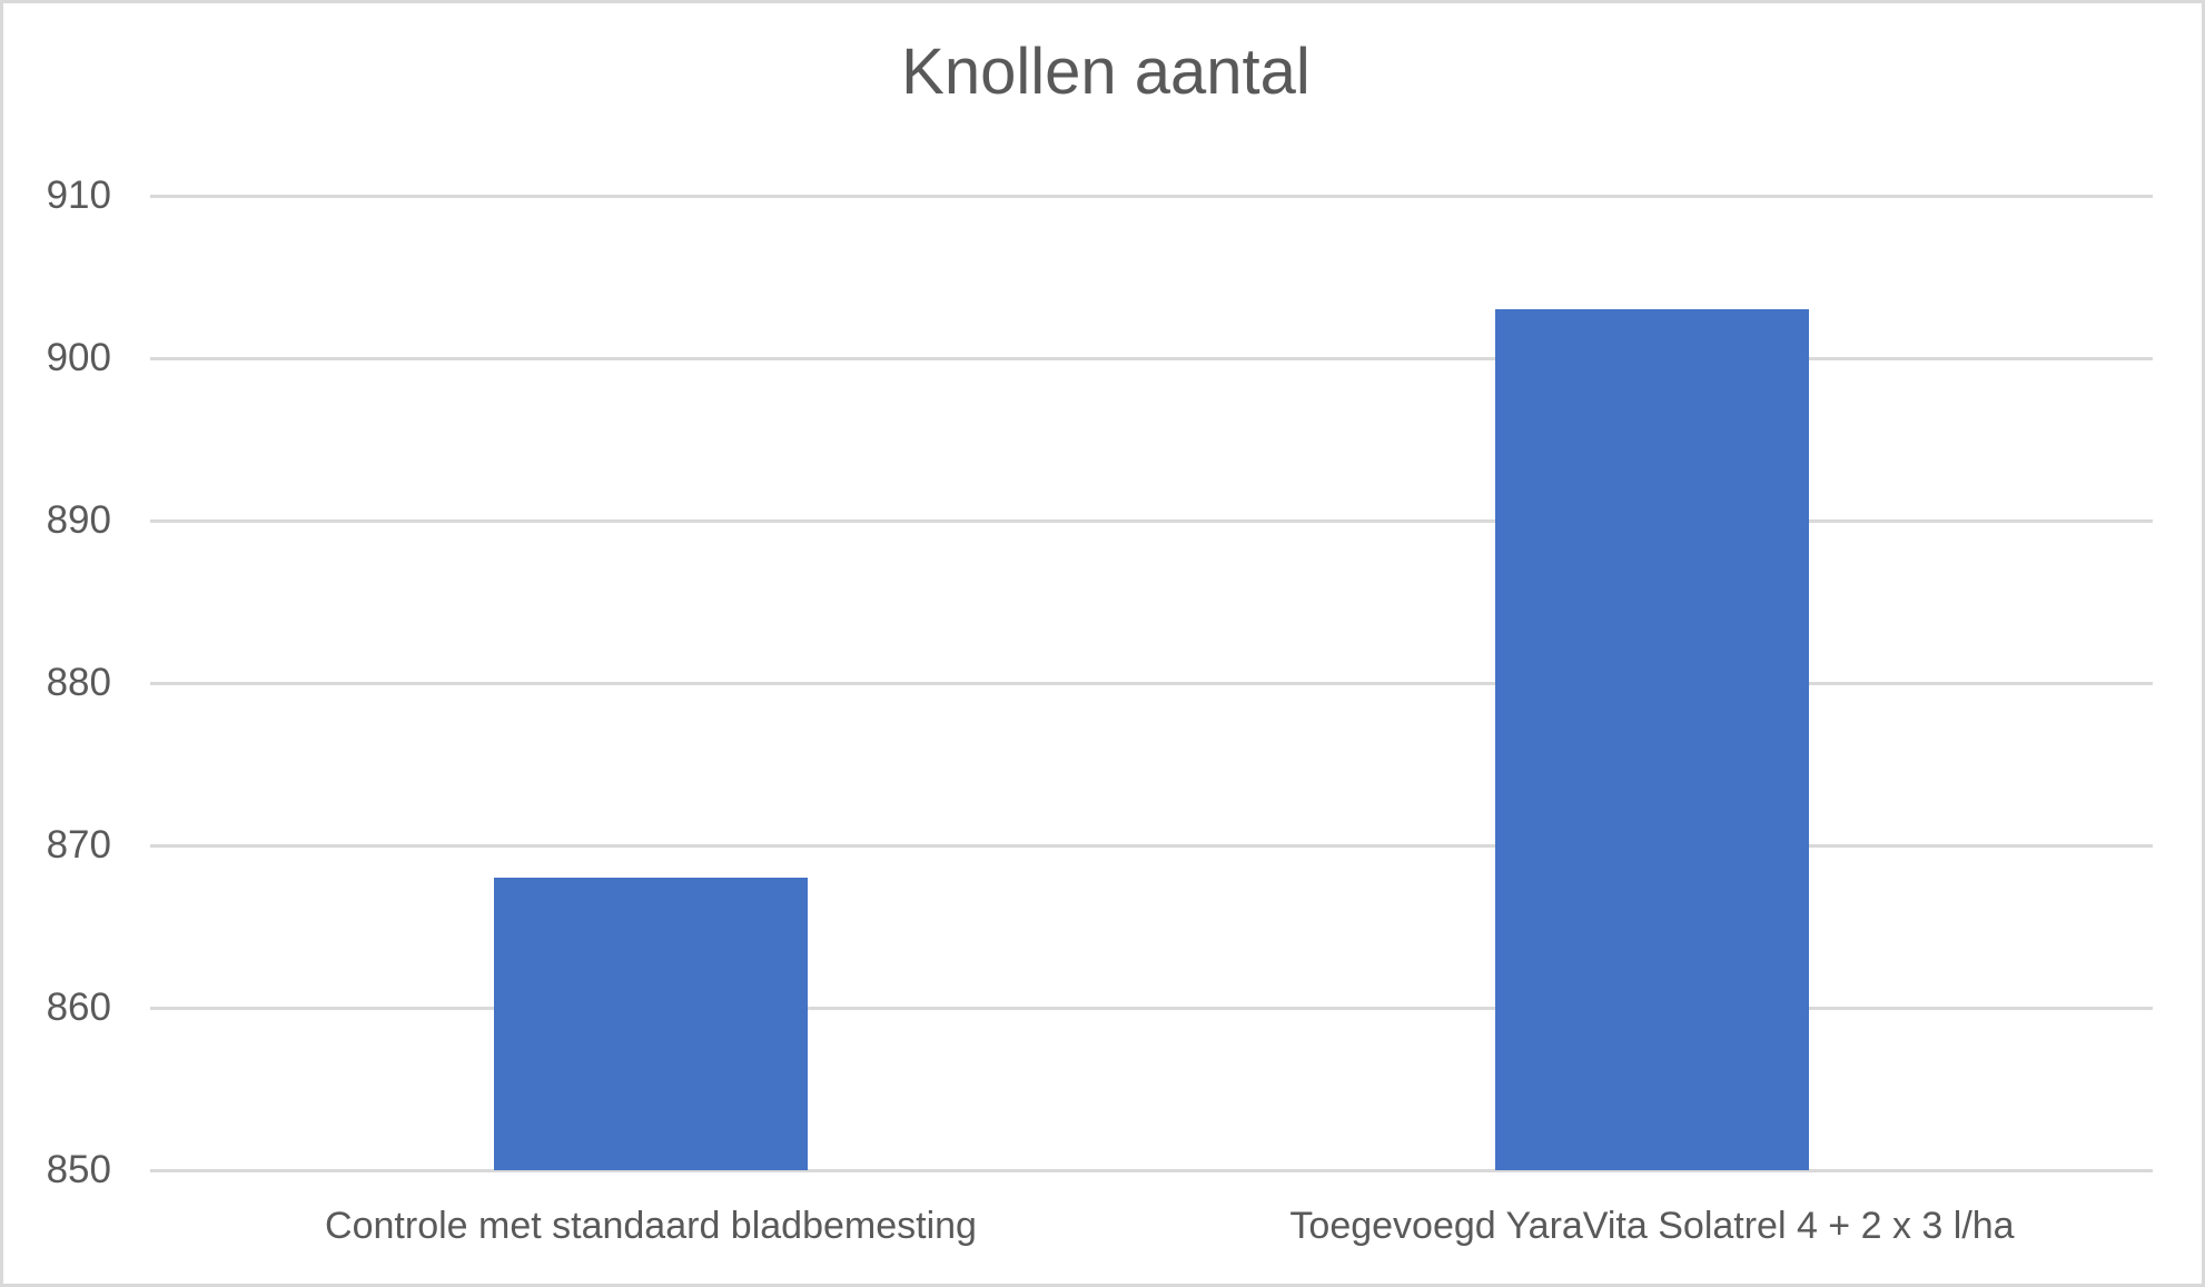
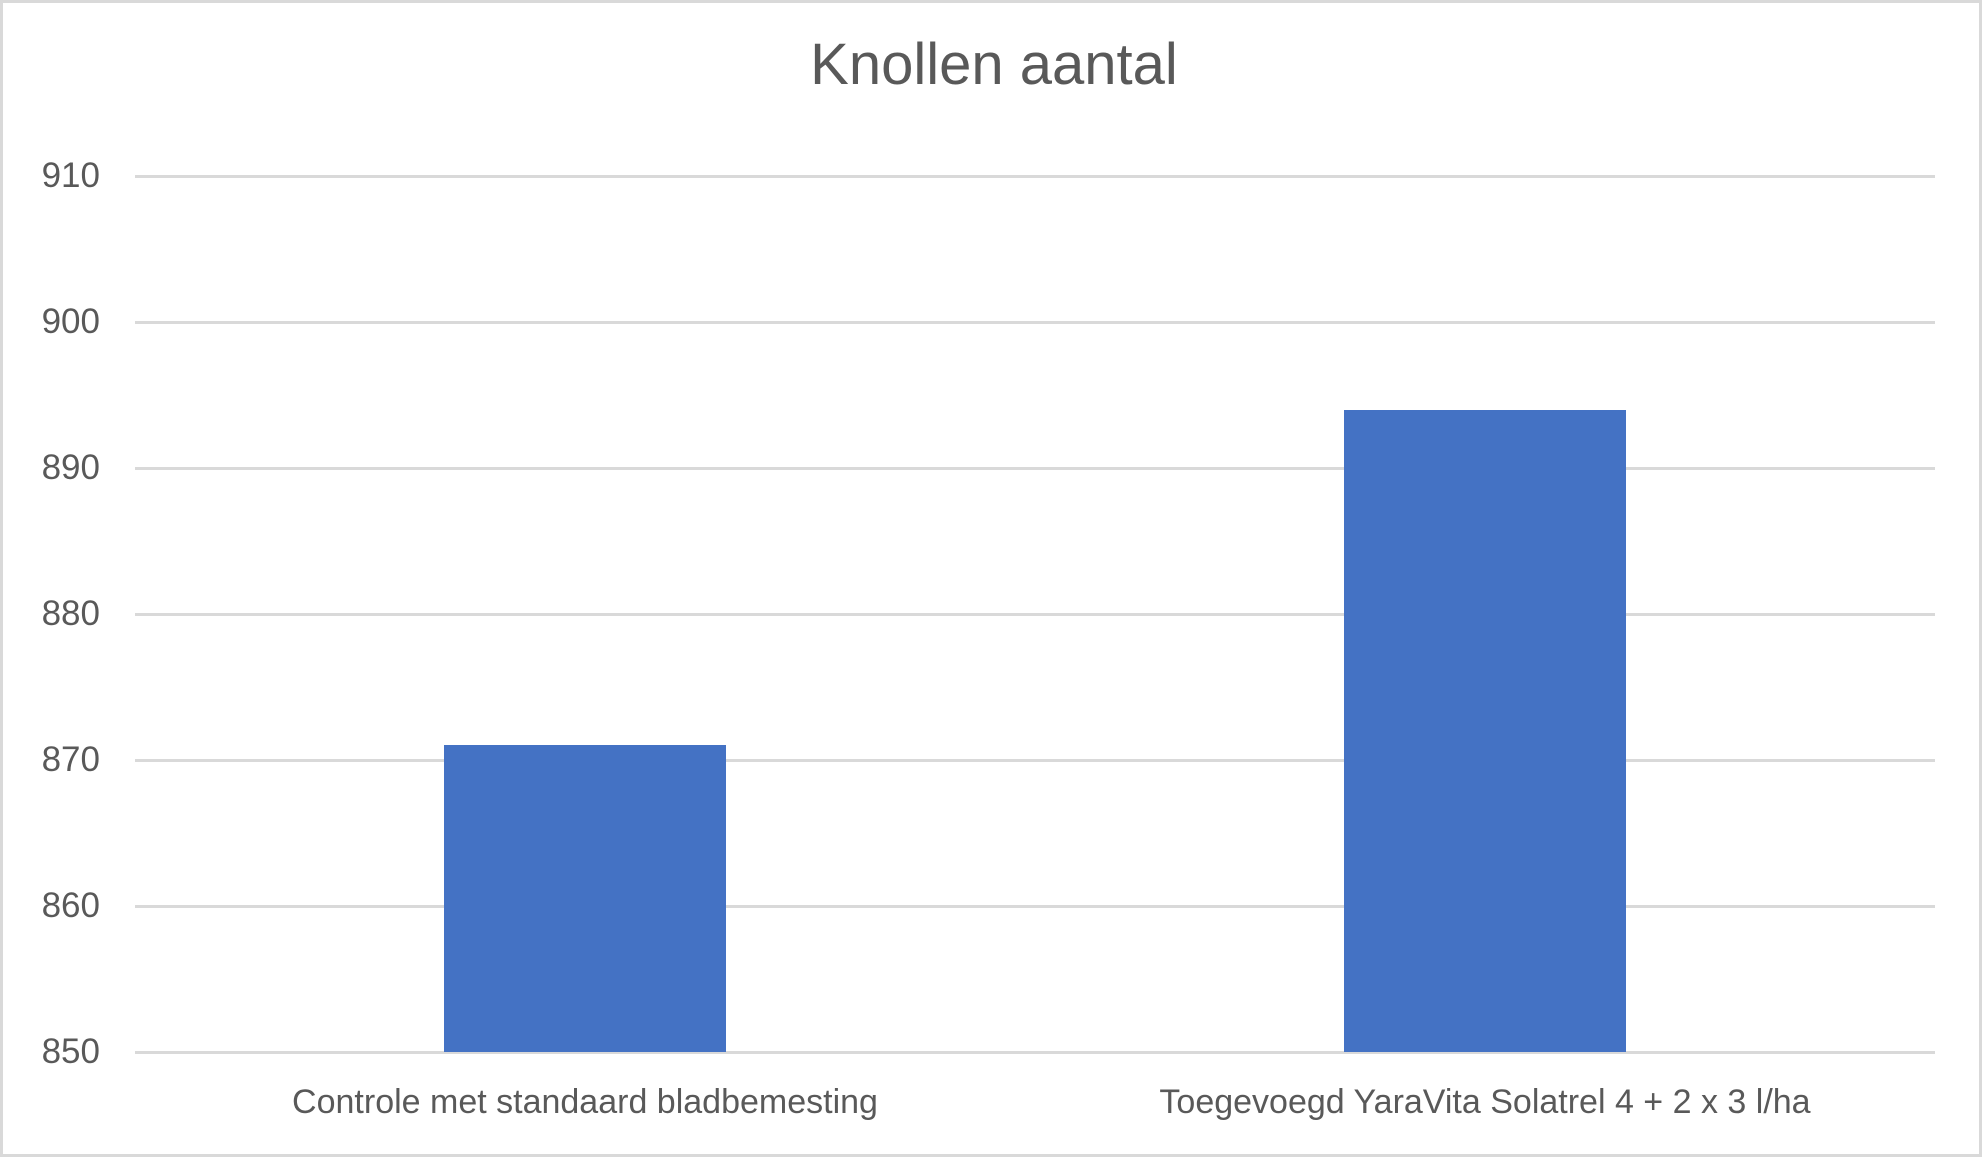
Controle met standaard bladbemesting: 868 -> 871
Toegevoegd YaraVita Solatrel 4 + 2 x 3 l/ha: 903 -> 894
